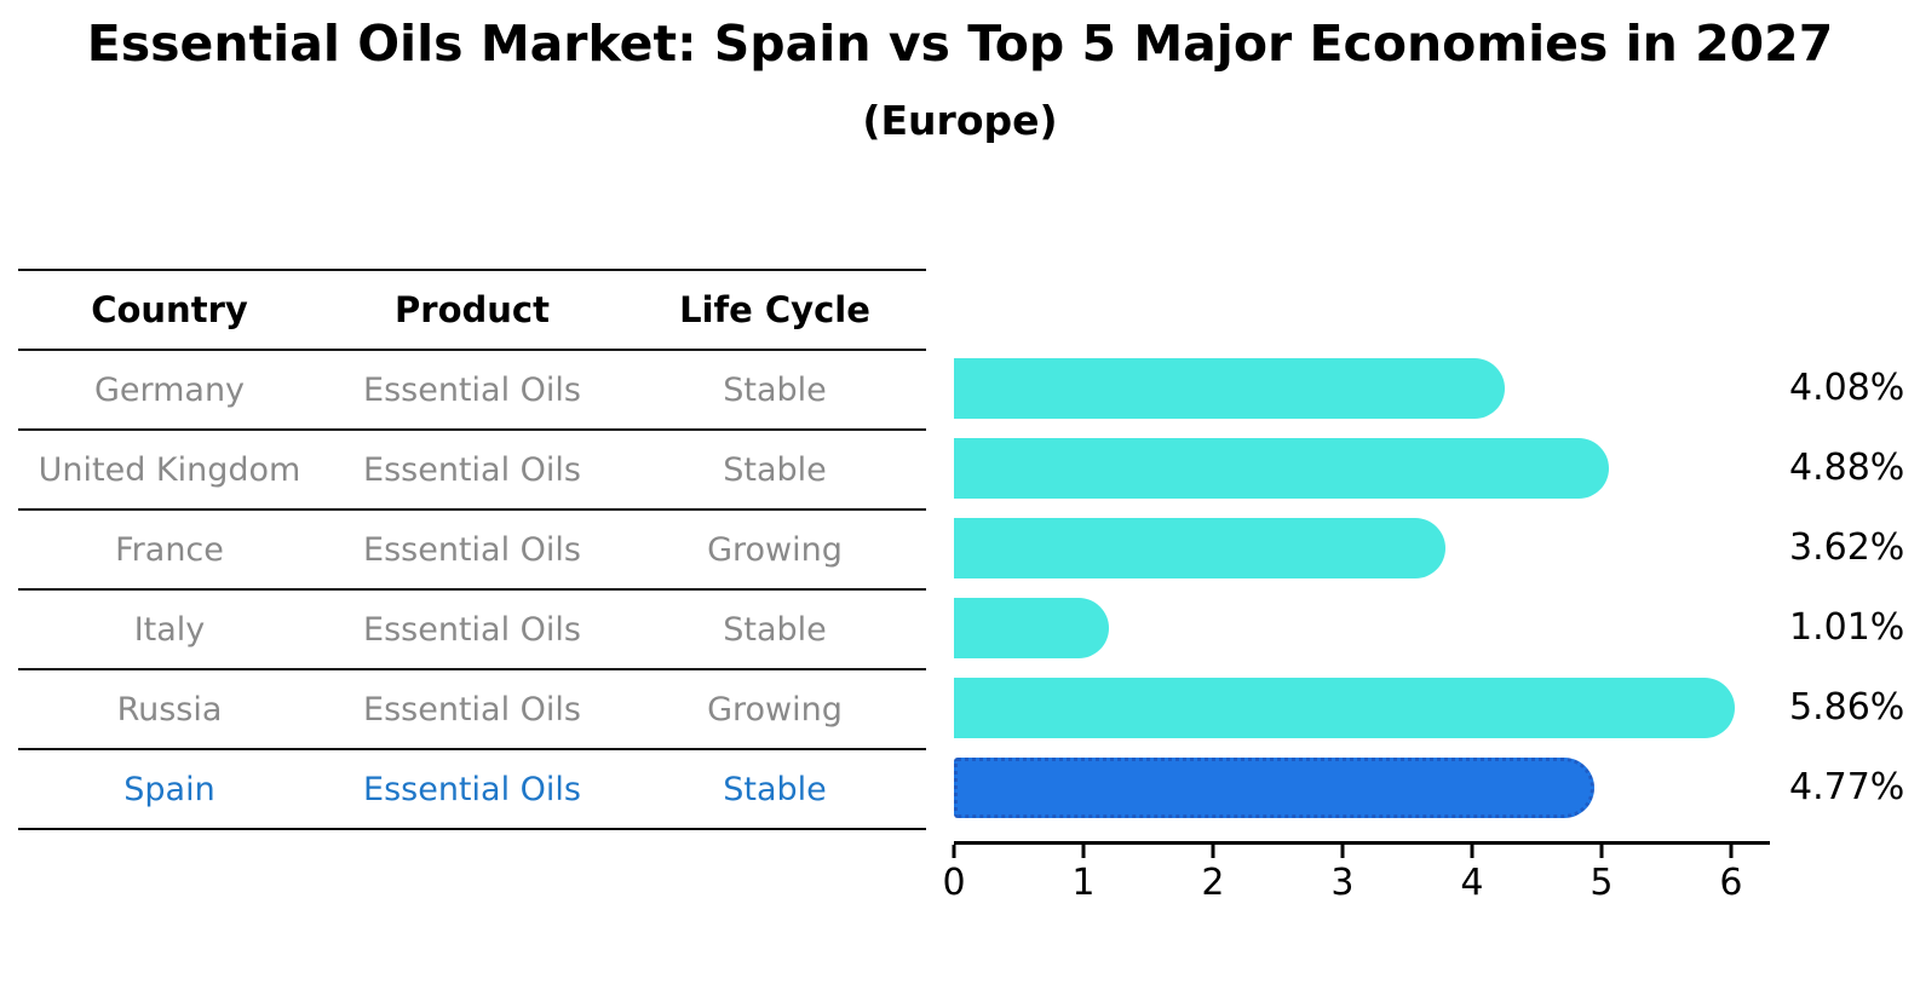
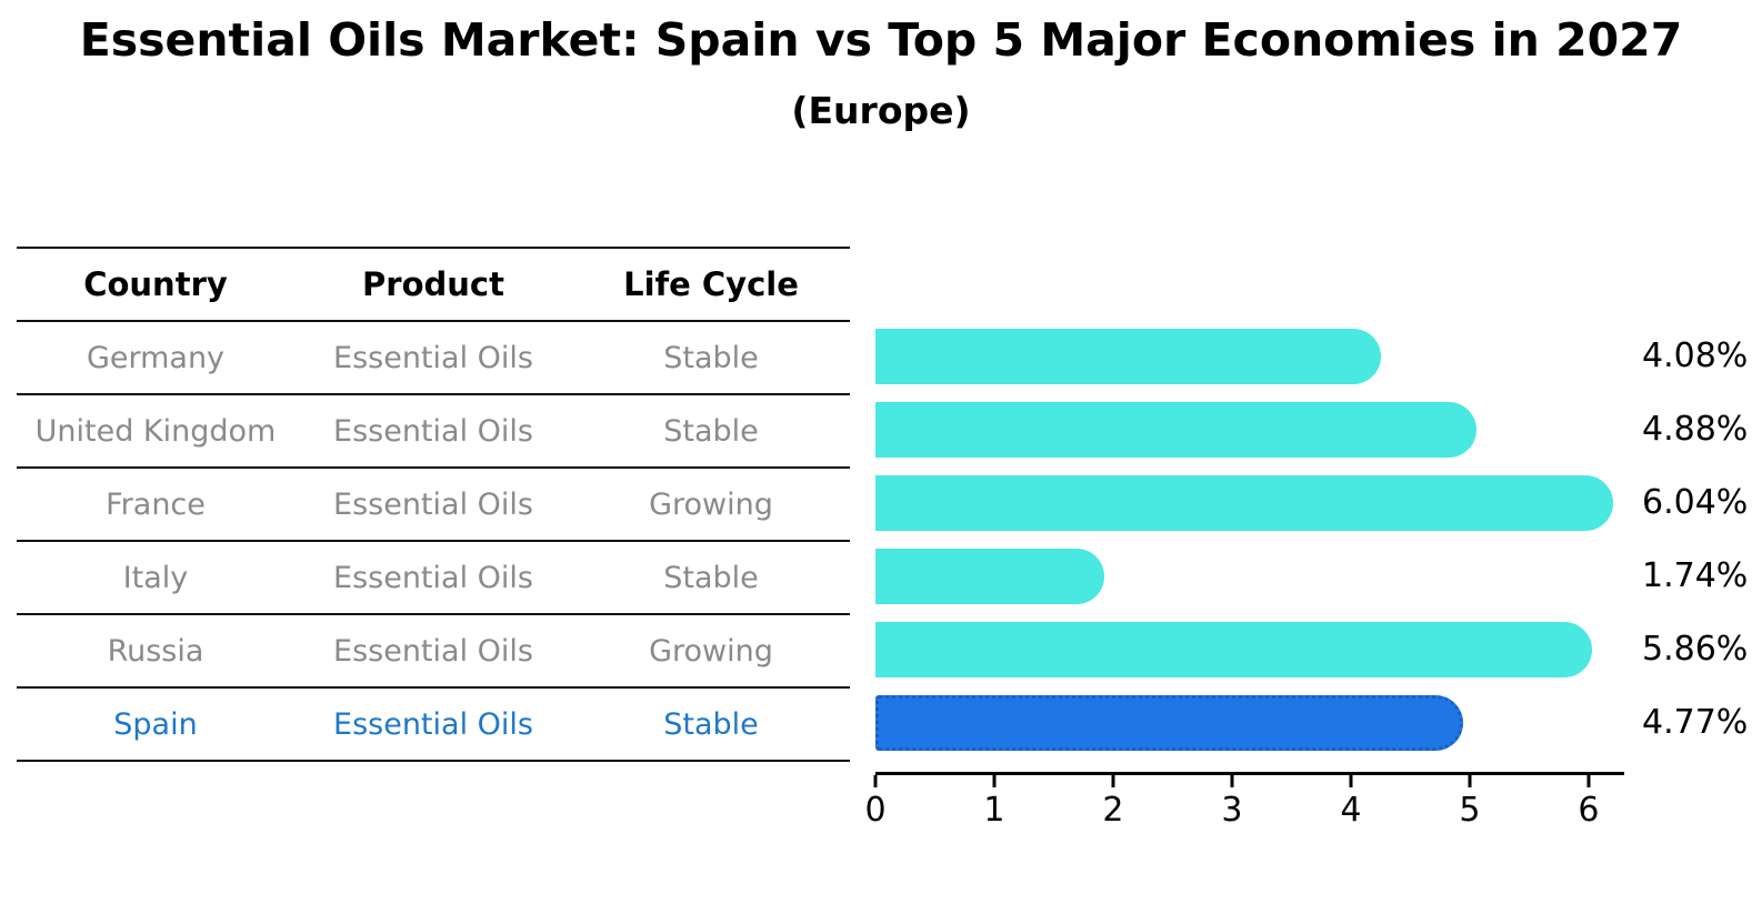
France: 3.62% -> 6.04%
Italy: 1.01% -> 1.74%
